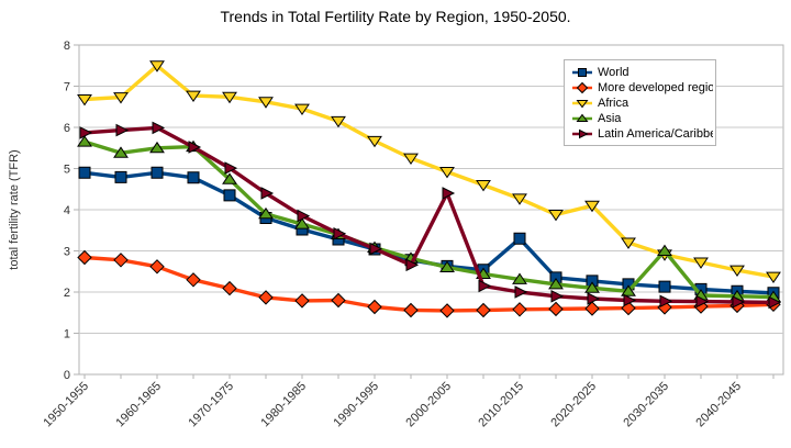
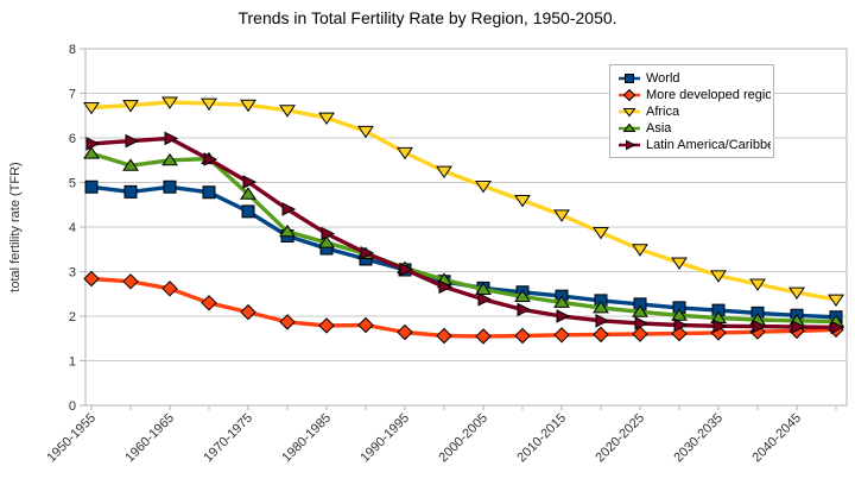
Africa/1960-1965: 7.5 -> 6.8
Latin America/Caribbean/2000-2005: 4.4 -> 2.4
World/2010-2015: 3.3 -> 2.5
Africa/2020-2025: 4.1 -> 3.5
Asia/2030-2035: 3.0 -> 2.0
